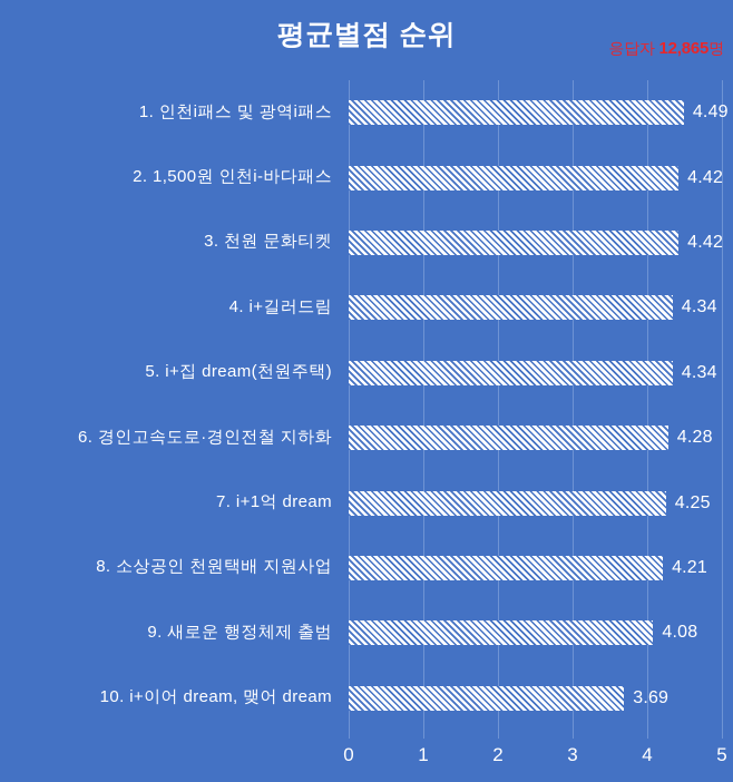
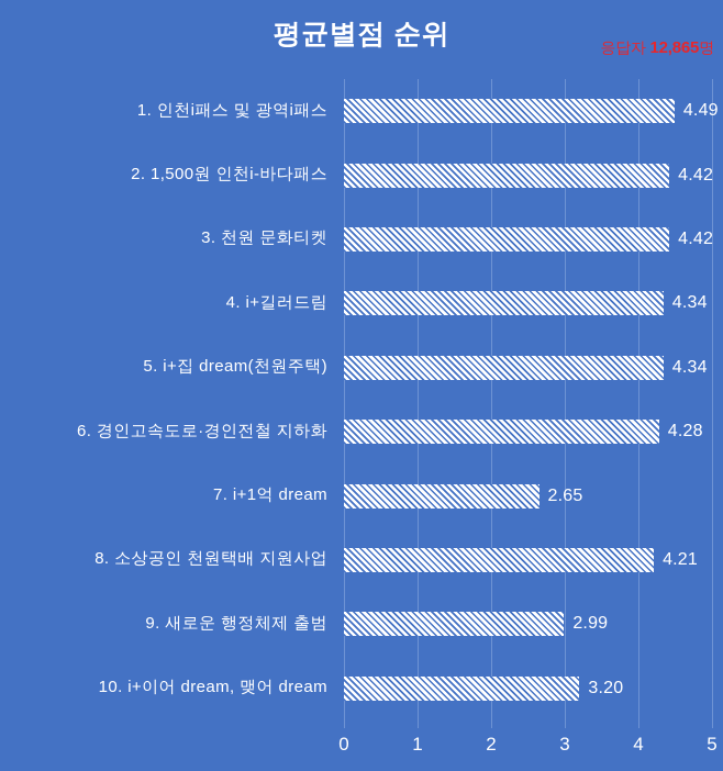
7. i+1억 dream: 4.25 -> 2.65
9. 새로운 행정체제 출범: 4.08 -> 2.99
10. i+이어 dream, 맺어 dream: 3.69 -> 3.20
